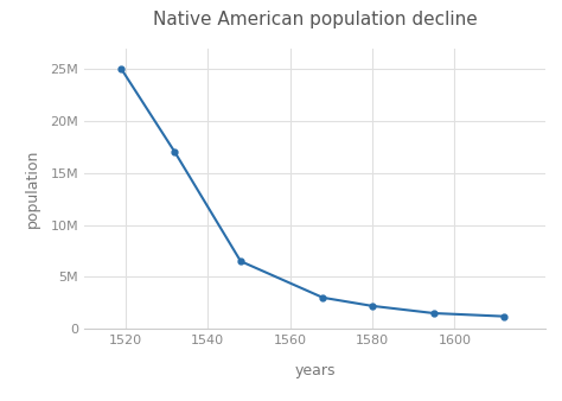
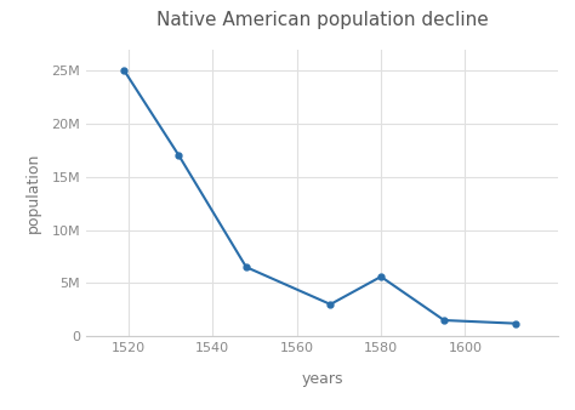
1580: 2.2M -> 5.6M
